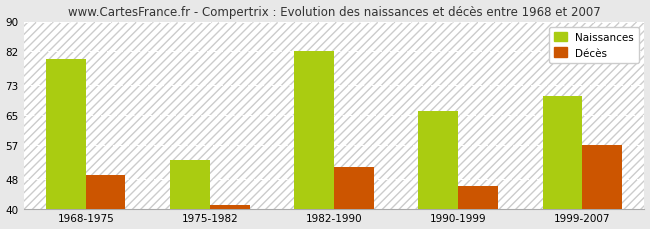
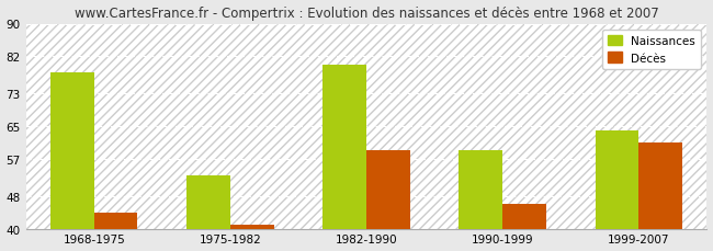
Naissances/1968-1975: 80 -> 78
Décès/1968-1975: 49 -> 44
Naissances/1982-1990: 82 -> 80
Décès/1982-1990: 51 -> 59
Naissances/1990-1999: 66 -> 59
Naissances/1999-2007: 70 -> 64
Décès/1999-2007: 57 -> 61
